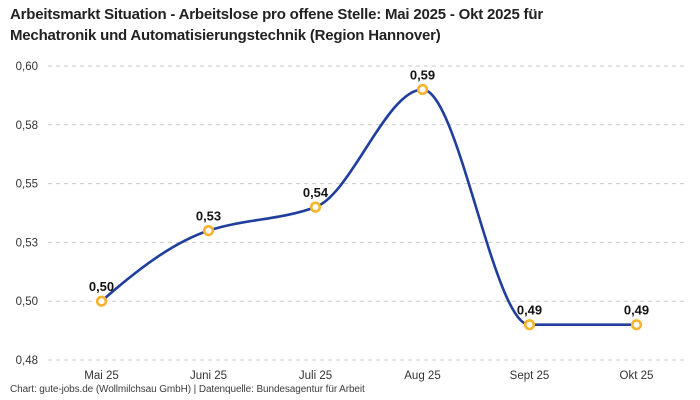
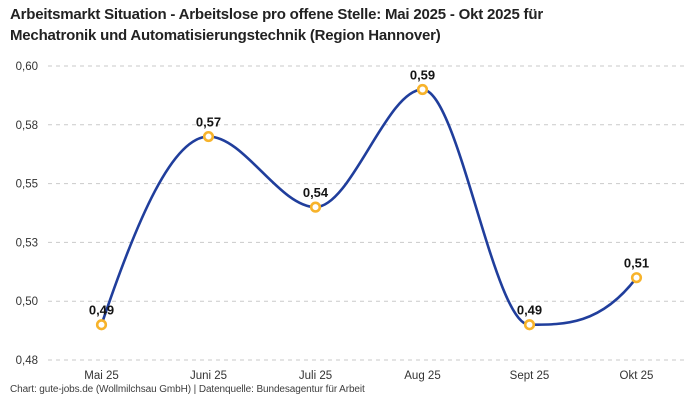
Mai 25: 0,50 -> 0,49
Juni 25: 0,53 -> 0,57
Okt 25: 0,49 -> 0,51
